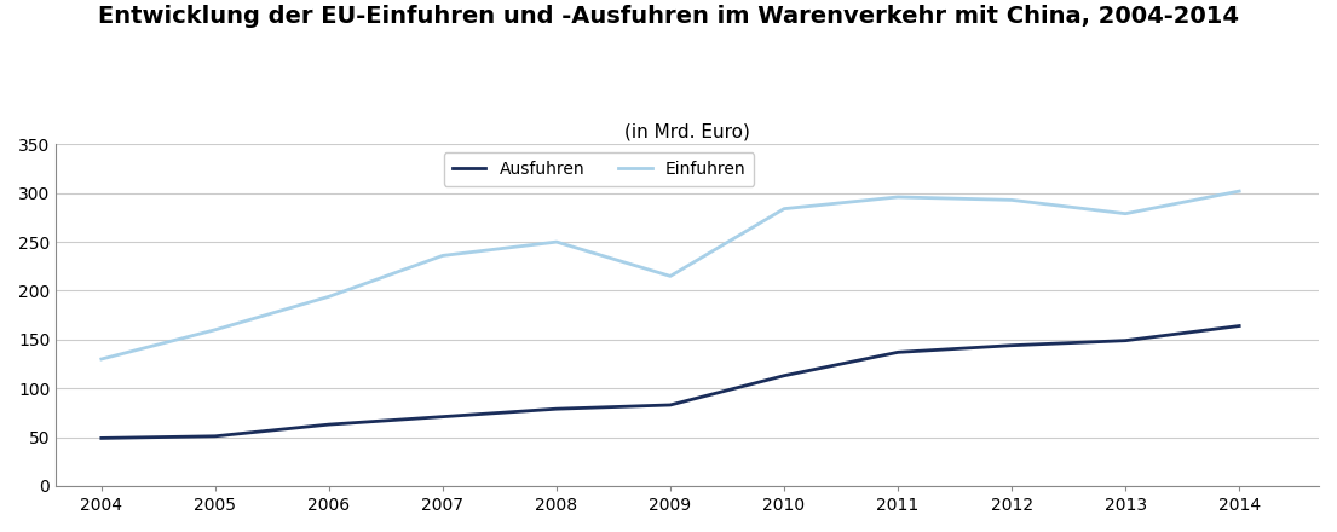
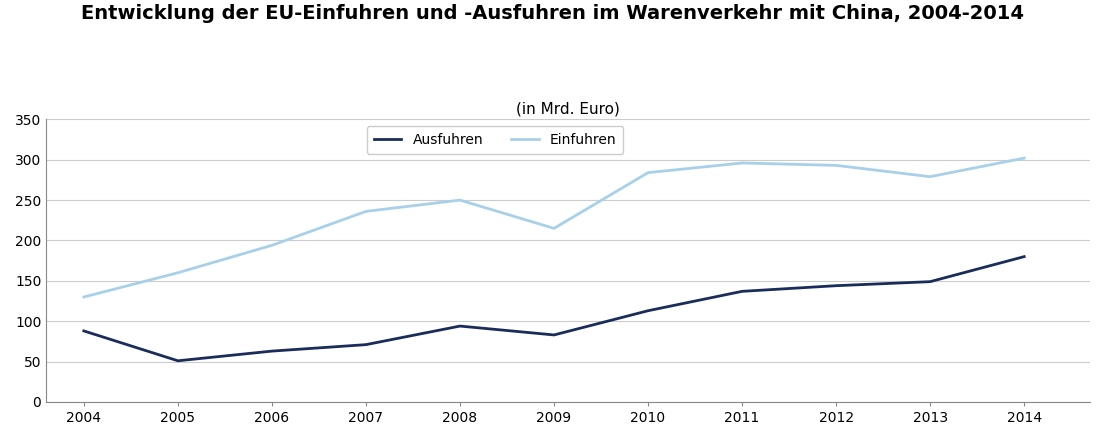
Ausfuhren/2004: 49 -> 88
Ausfuhren/2008: 79 -> 94
Ausfuhren/2014: 164 -> 180
